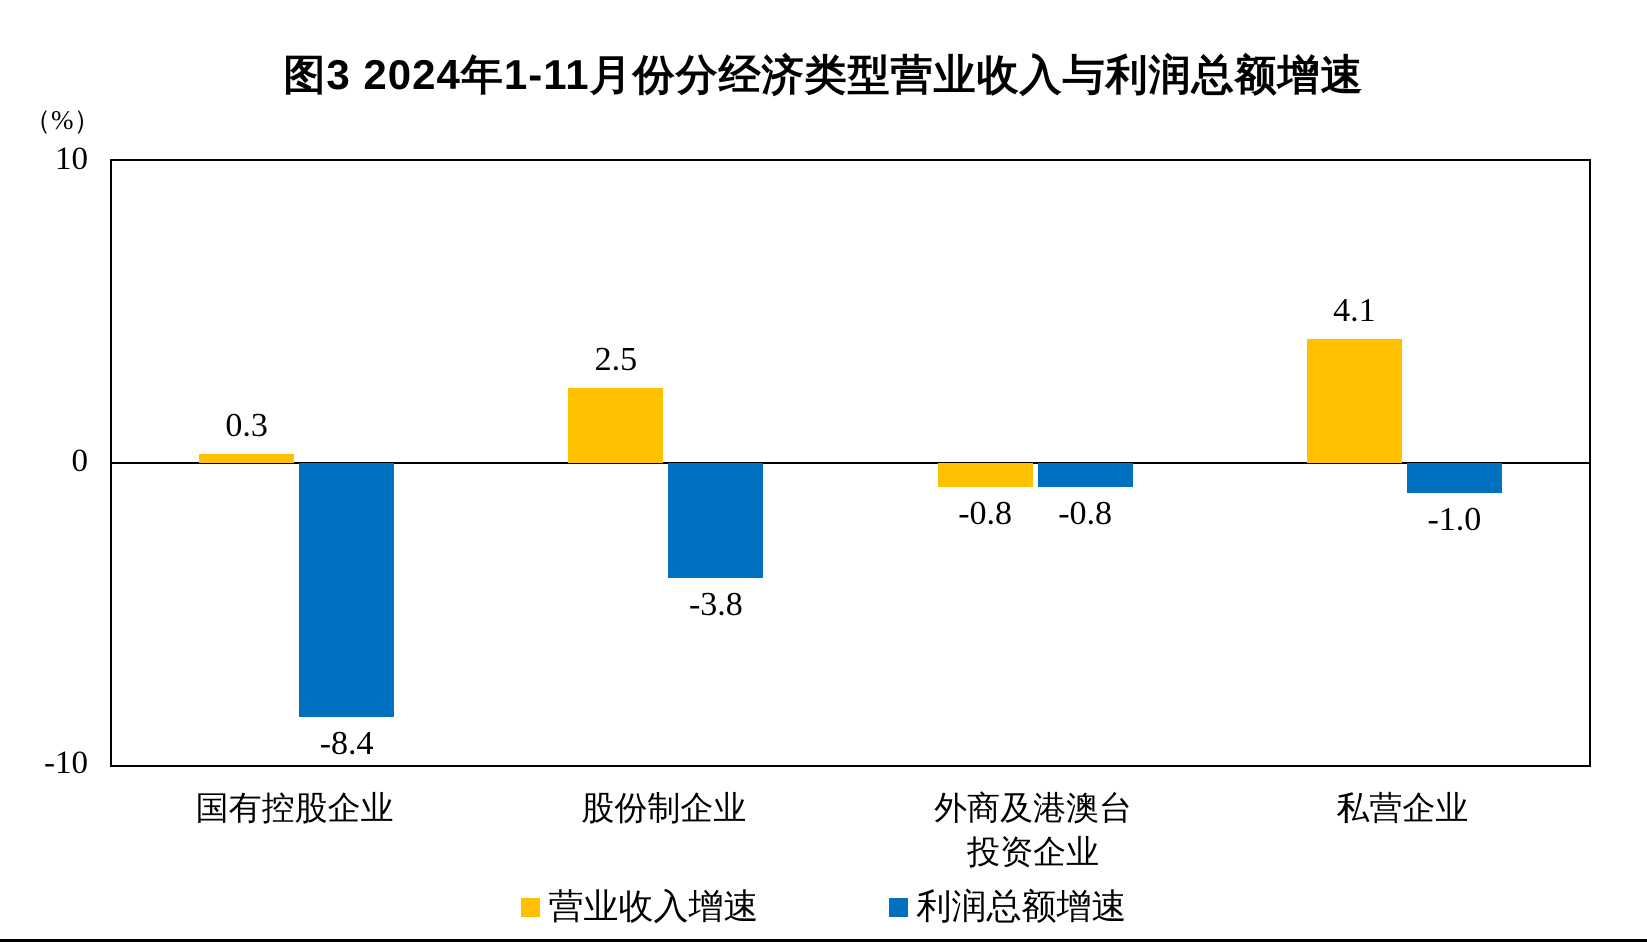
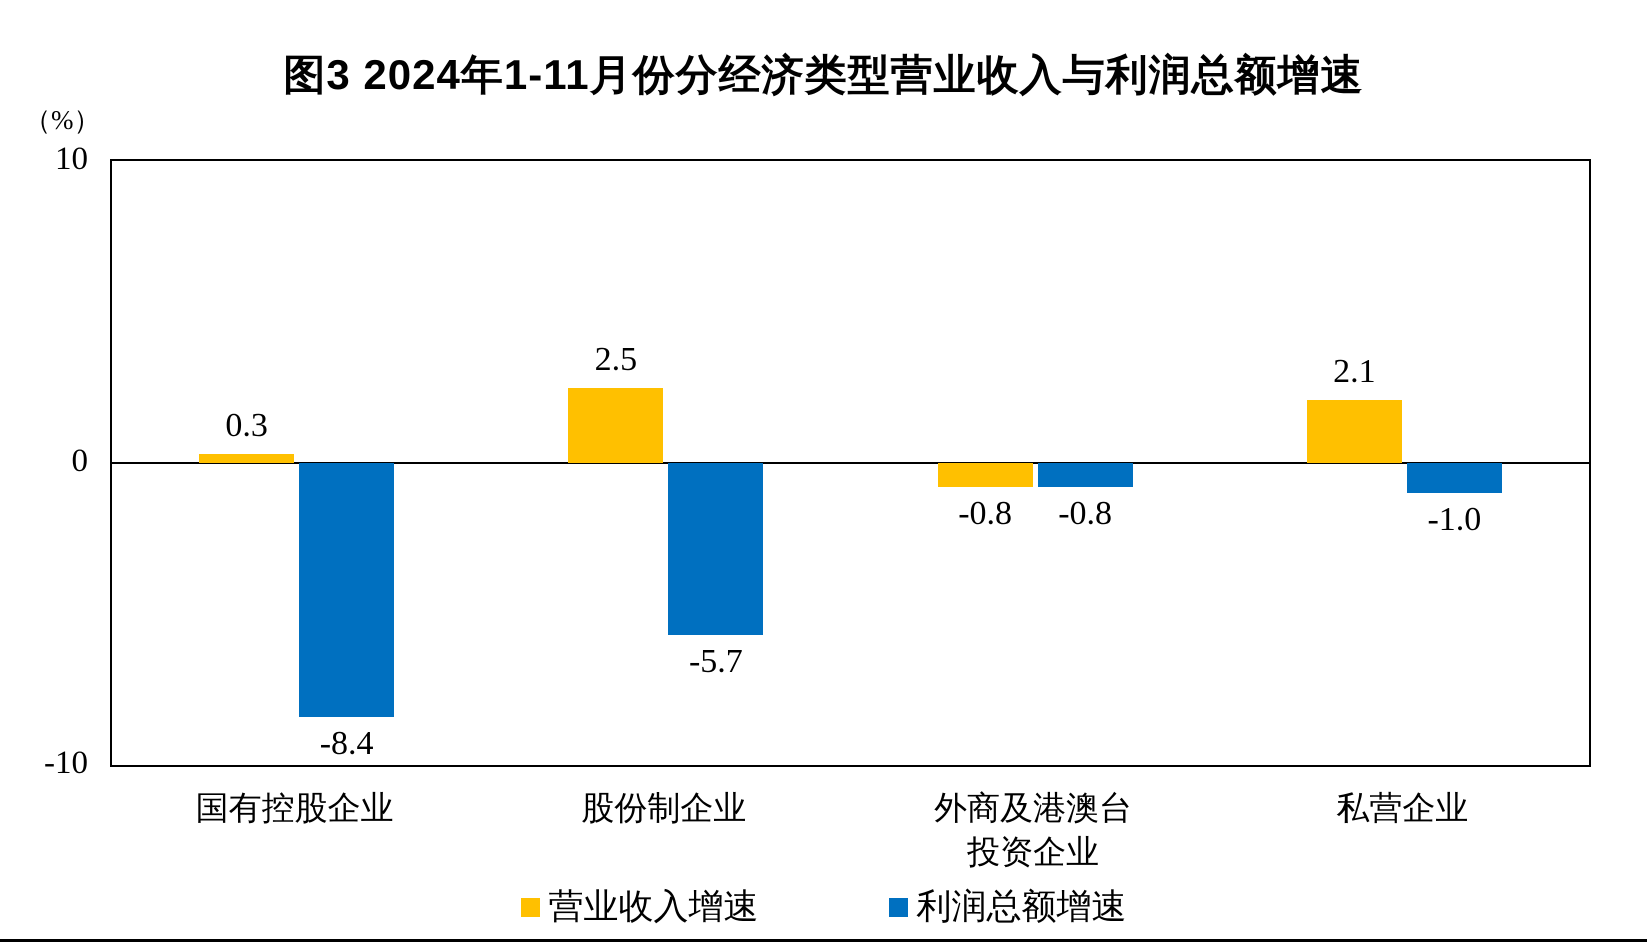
利润总额增速/股份制企业: -3.8 -> -5.7
营业收入增速/私营企业: 4.1 -> 2.1
